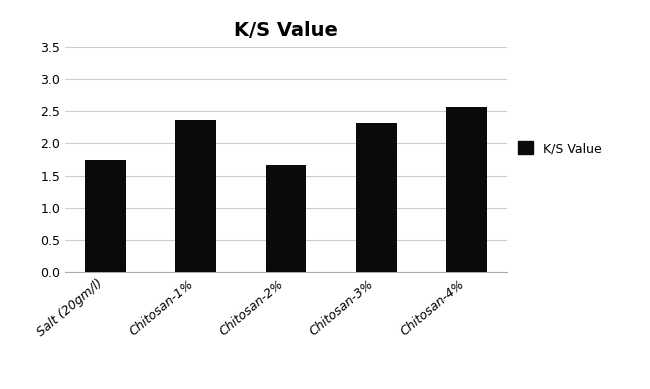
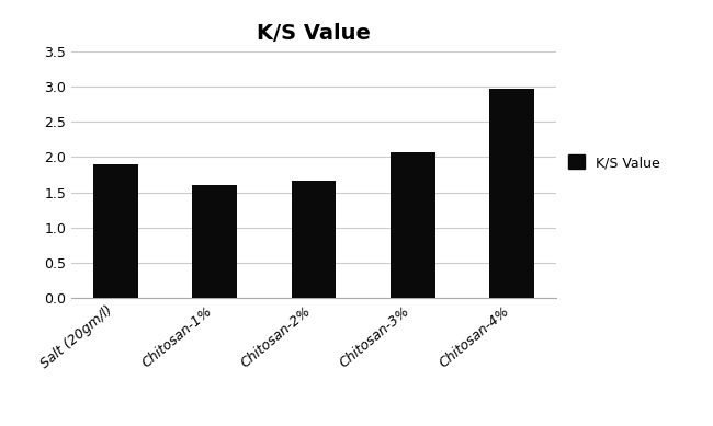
Salt (20gm/l): 1.74 -> 1.90
Chitosan-1%: 2.36 -> 1.60
Chitosan-3%: 2.32 -> 2.07
Chitosan-4%: 2.56 -> 2.97
